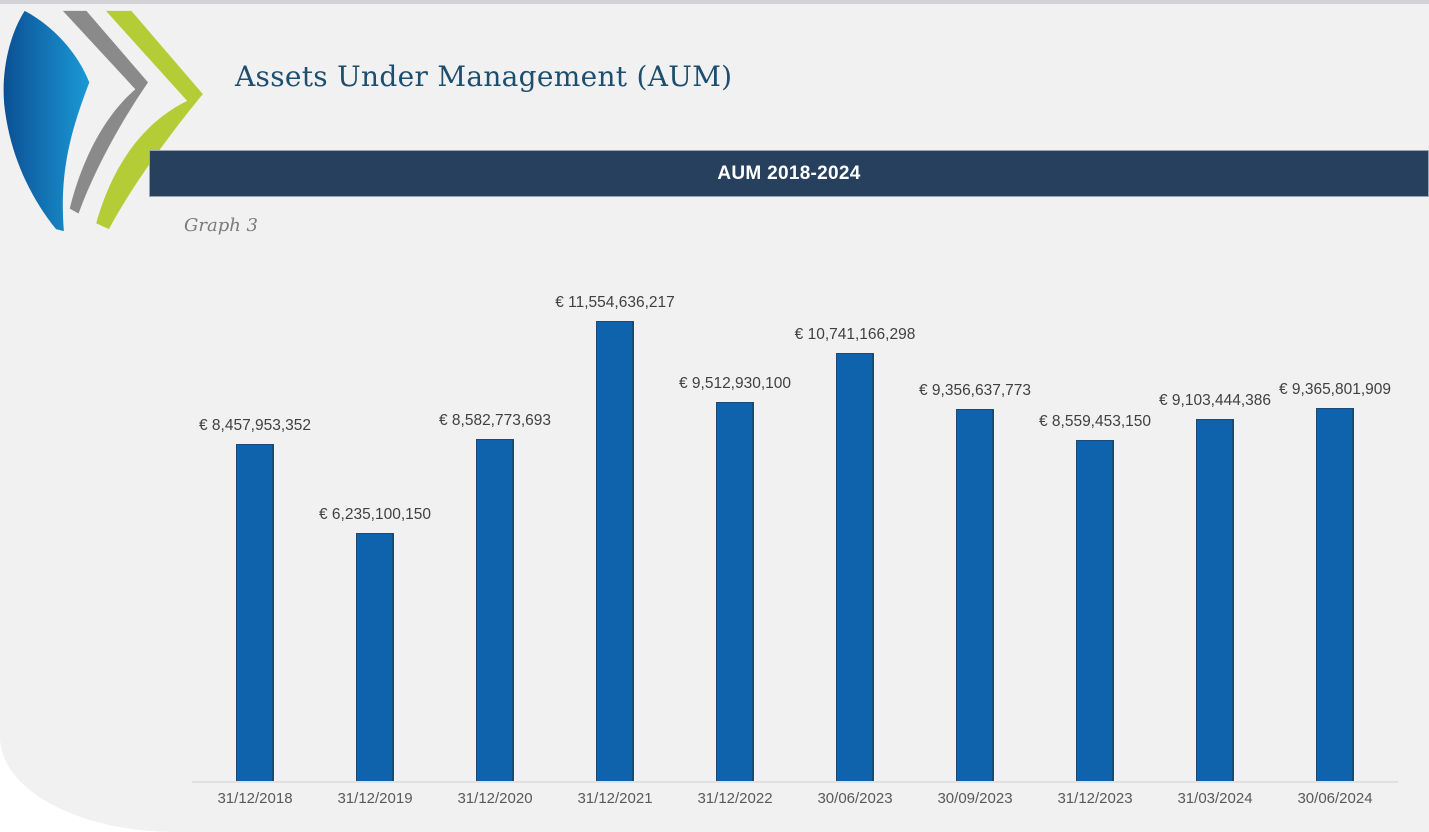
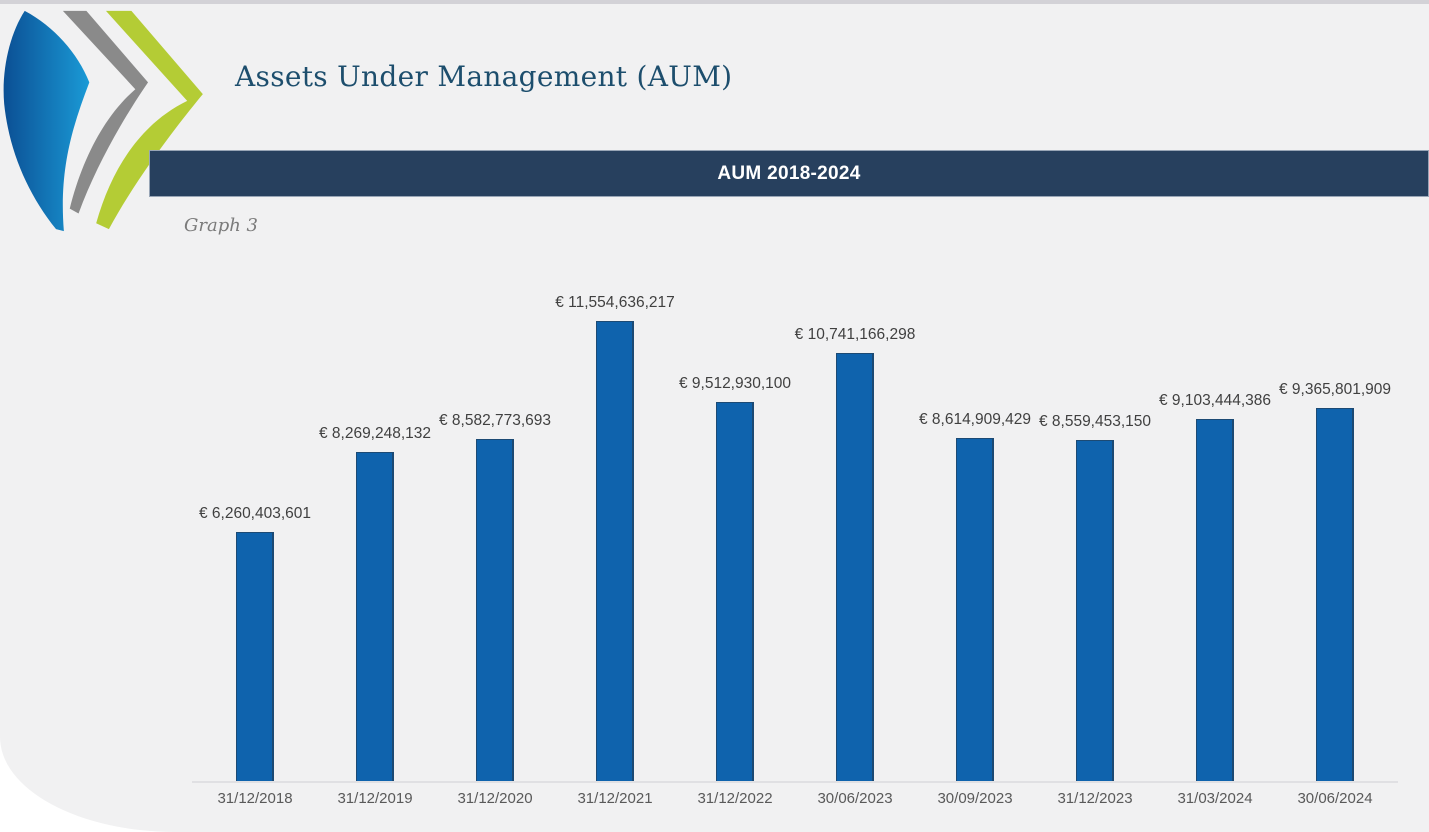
31/12/2018: 8,457,953,352 -> 6,260,403,601
31/12/2019: 6,235,100,150 -> 8,269,248,132
30/09/2023: 9,356,637,773 -> 8,614,909,429
